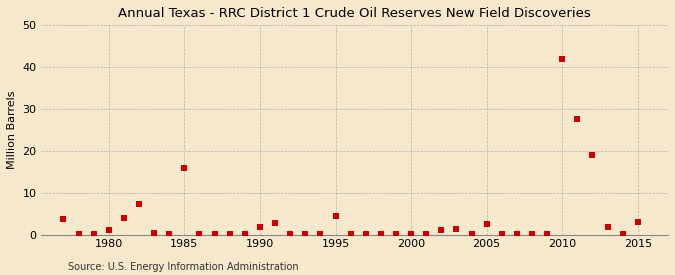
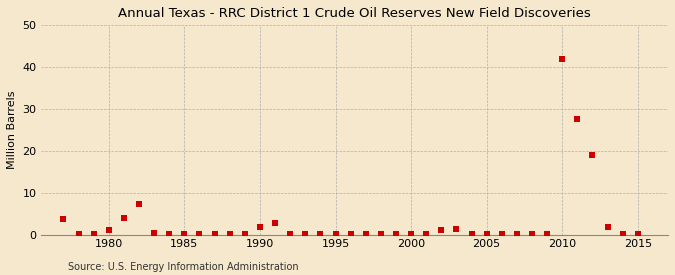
1985: 16.0 -> 0.1
1995: 4.5 -> 0.1
2005: 2.5 -> 0.1
2015: 3.0 -> 0.1
